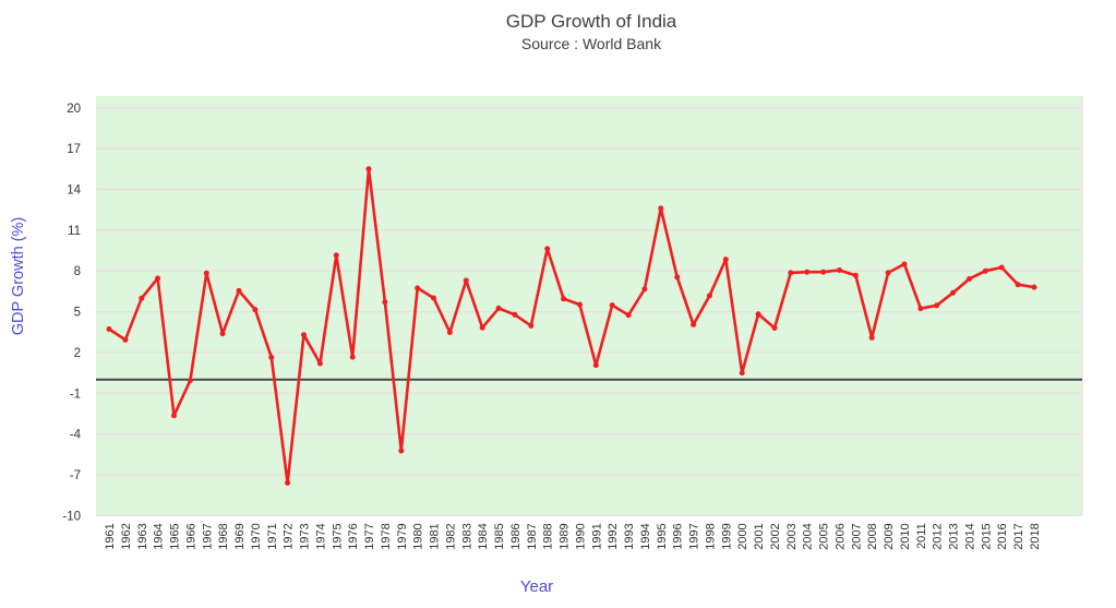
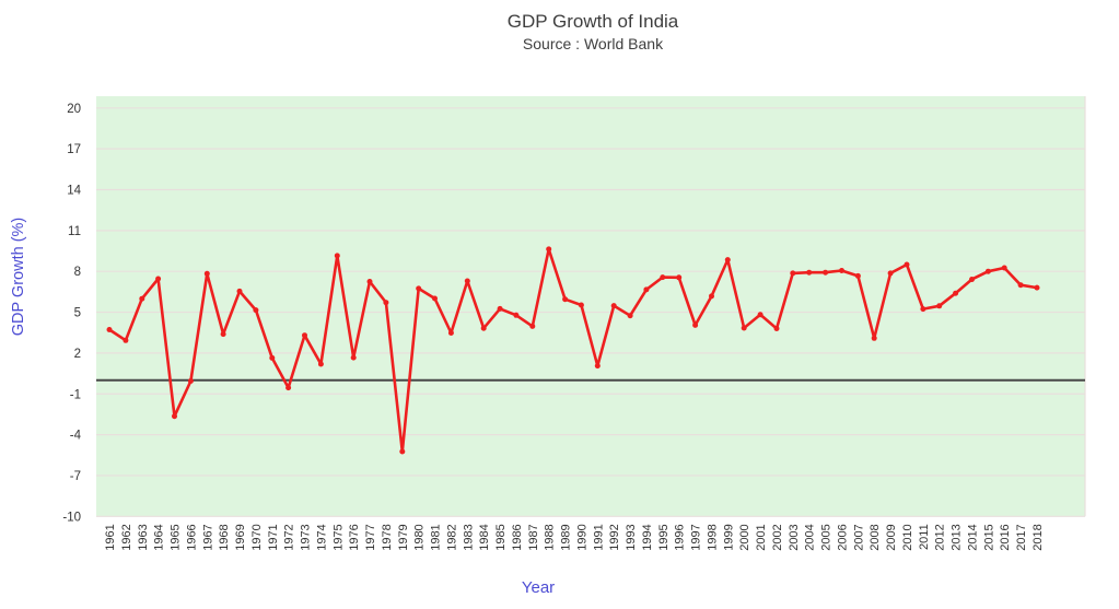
1972: -7.6 -> -0.6
1977: 15.5 -> 7.2
1995: 12.6 -> 7.6
2000: 0.5 -> 3.8
